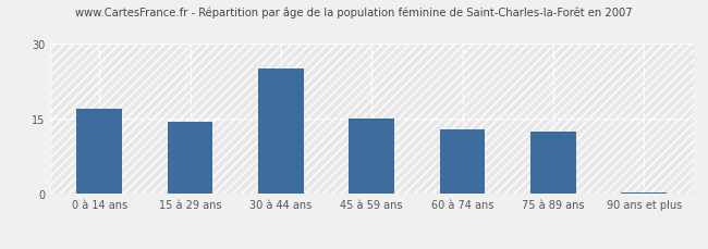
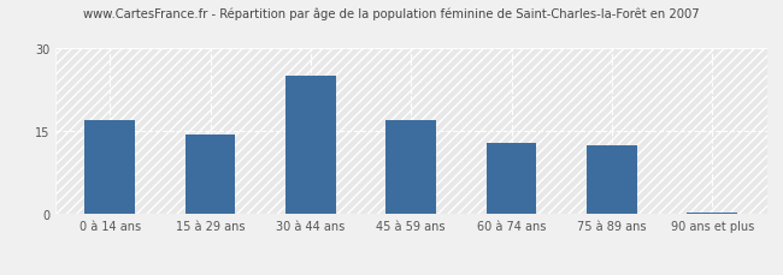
45 à 59 ans: 15.0 -> 17.0
